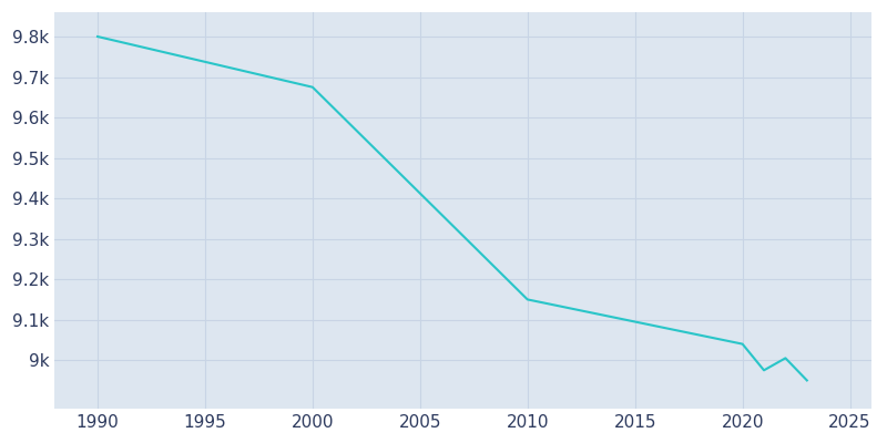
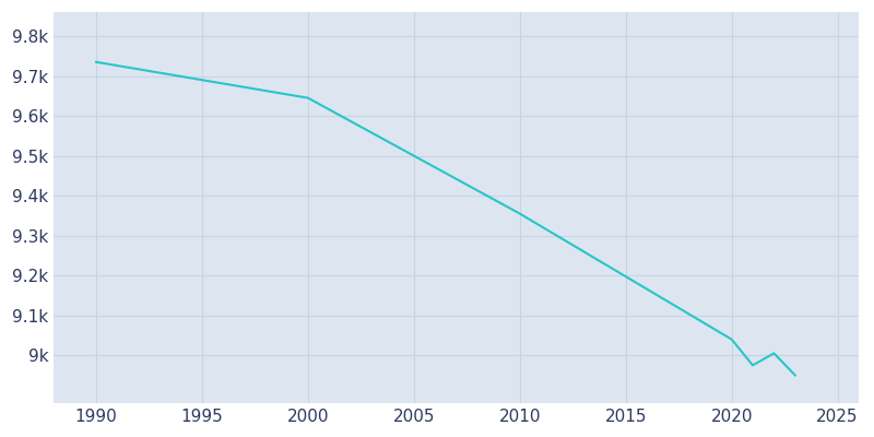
1990: 9.800k -> 9.735k
2000: 9.675k -> 9.645k
2010: 9.150k -> 9.355k
